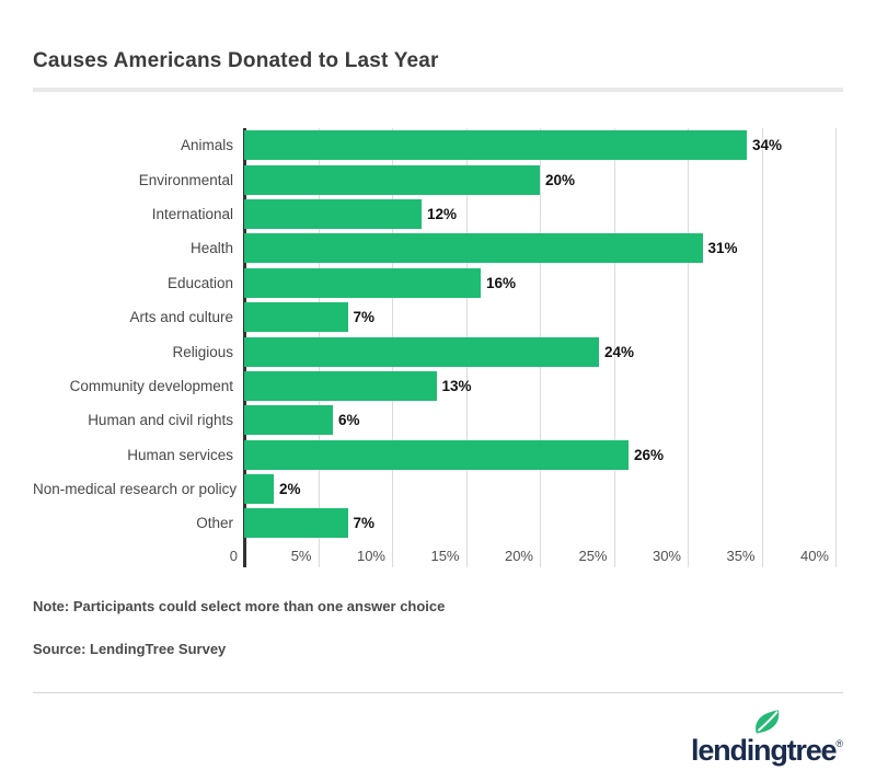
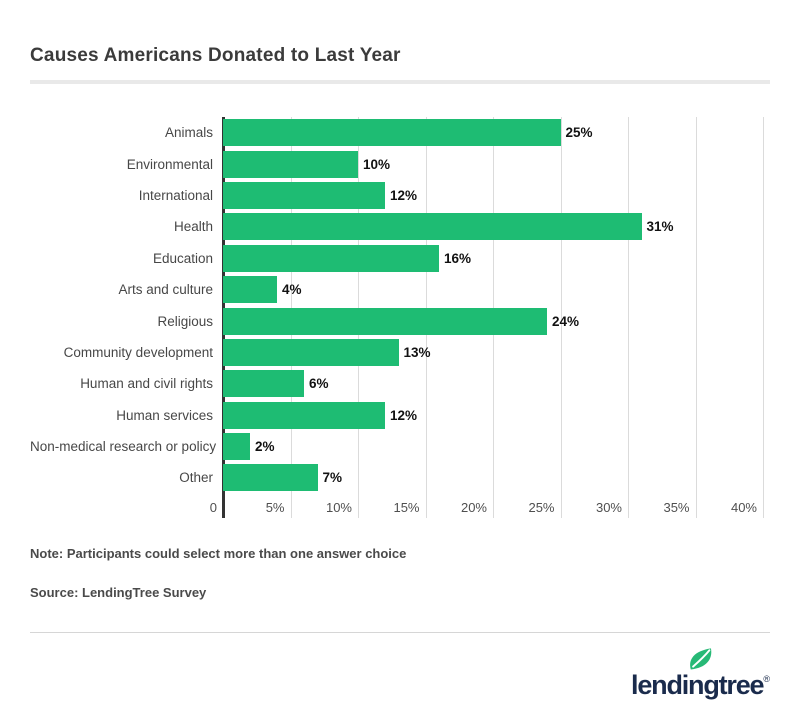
Animals: 34% -> 25%
Environmental: 20% -> 10%
Arts and culture: 7% -> 4%
Human services: 26% -> 12%
